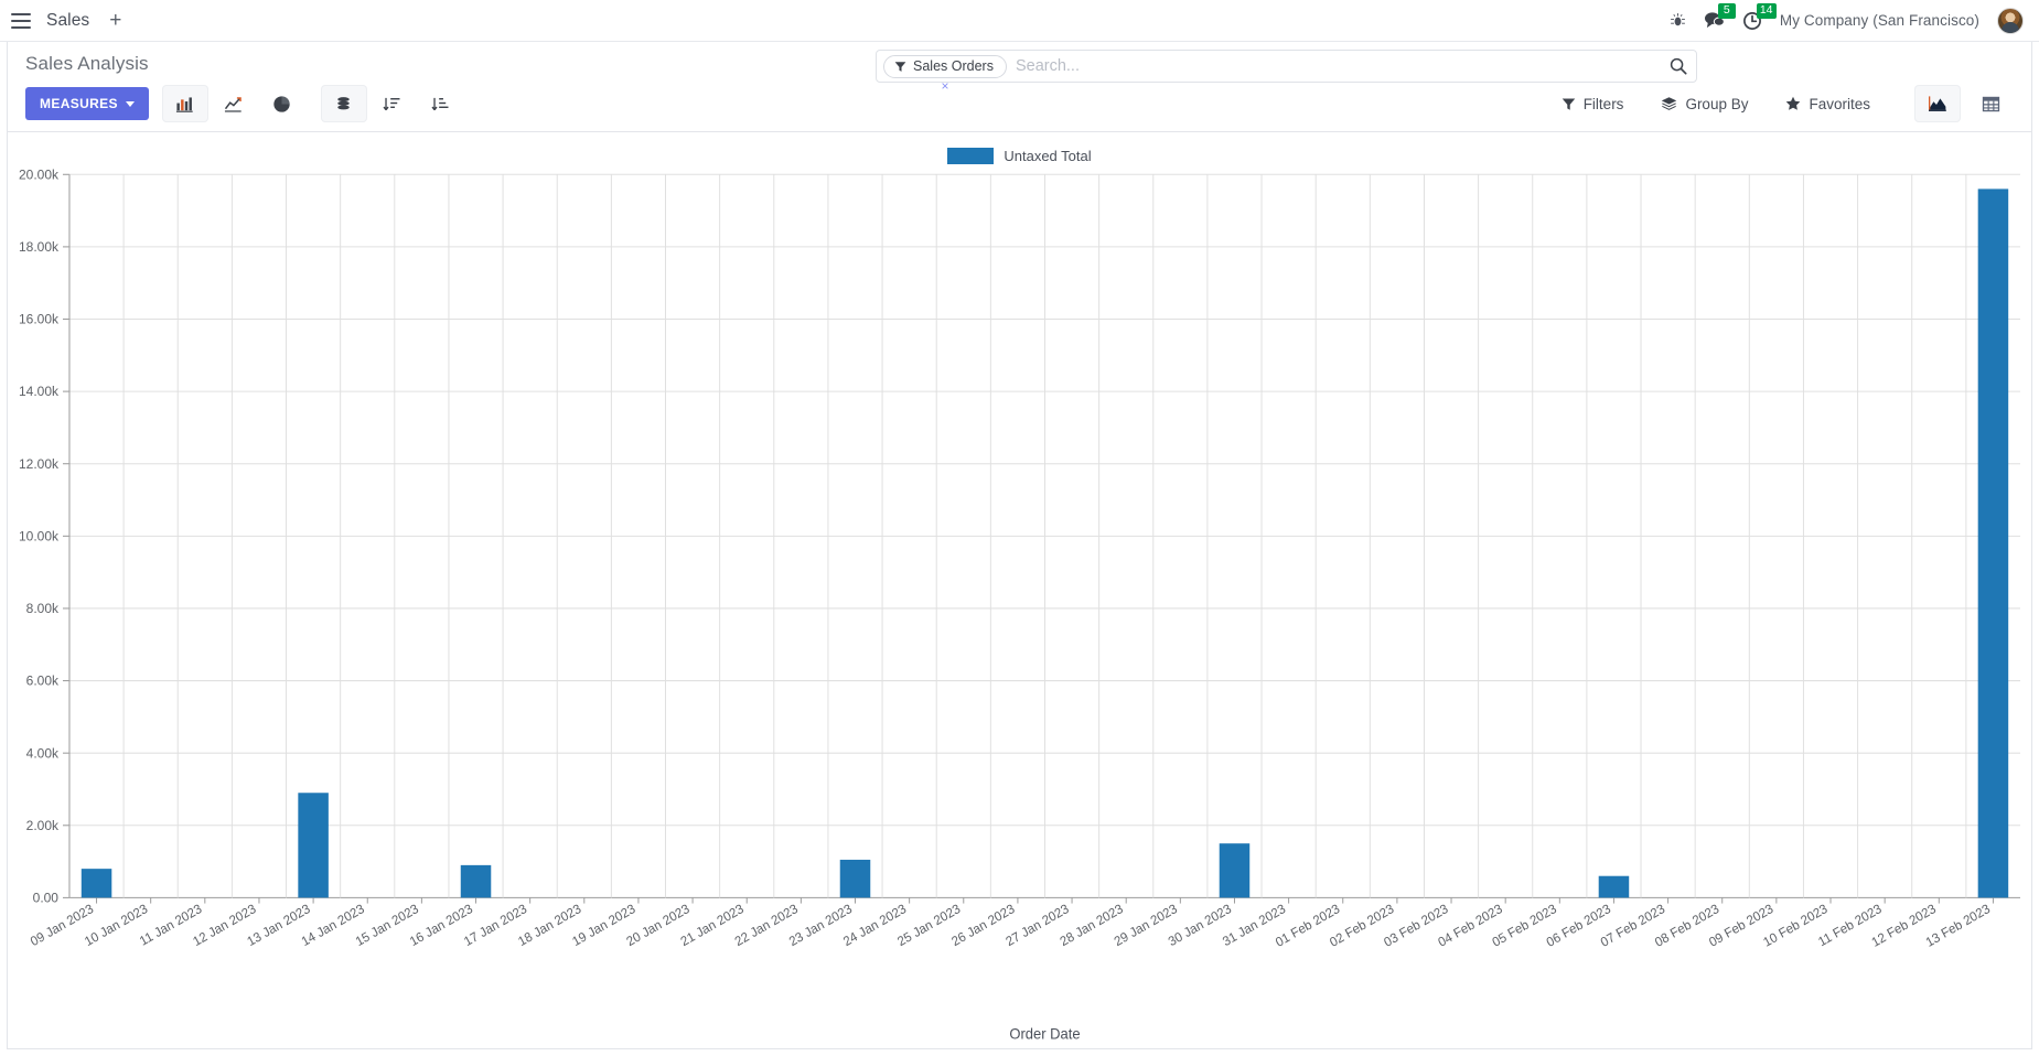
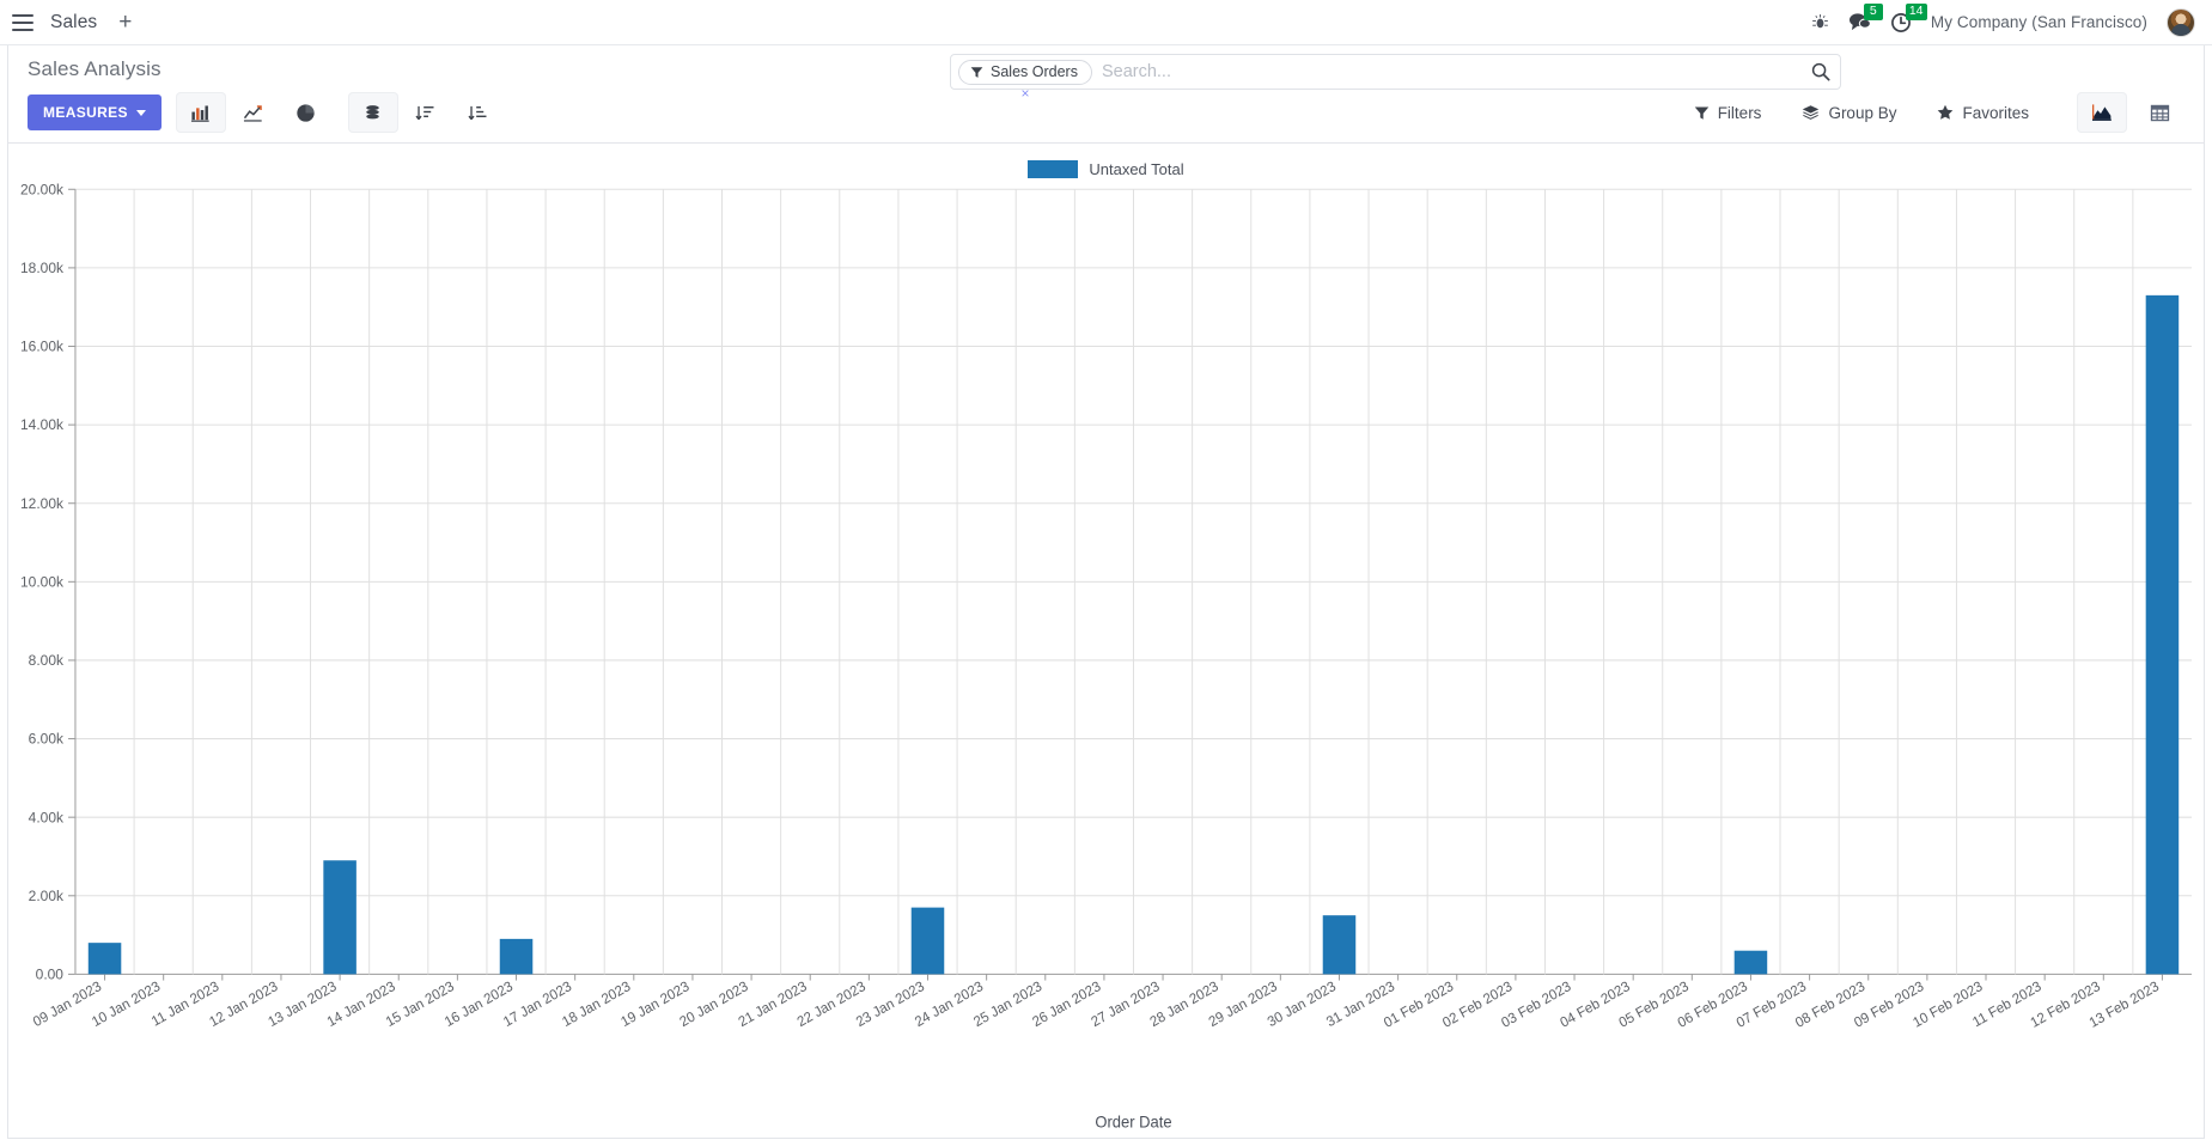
23 Jan 2023: 1.0k -> 1.7k
13 Feb 2023: 19.6k -> 17.3k
